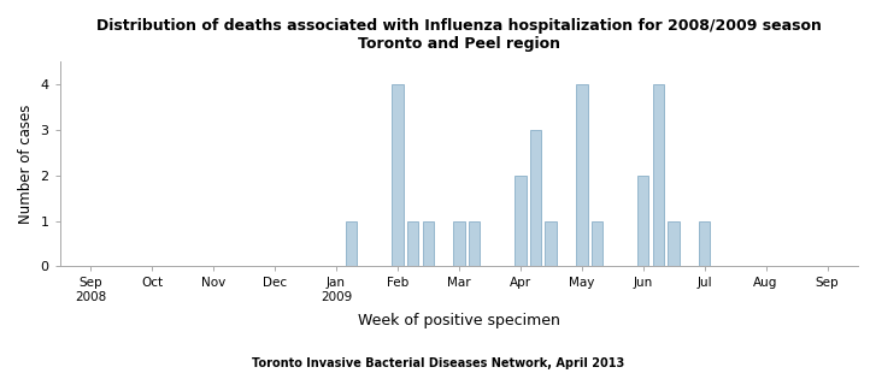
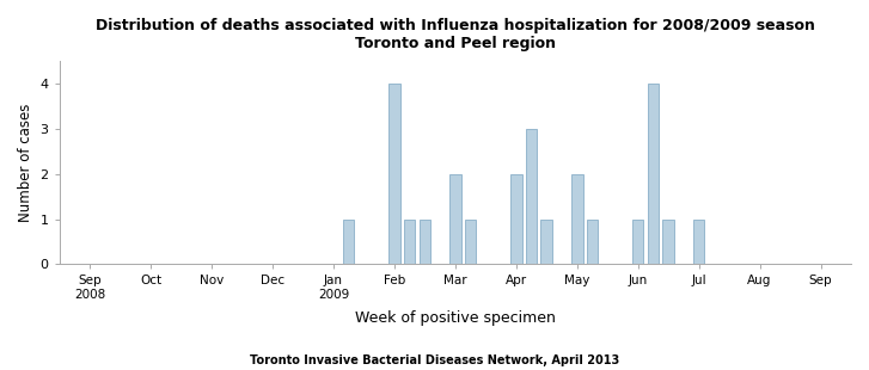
Mar: 1 -> 2
May: 4 -> 2
Jun: 2 -> 1
